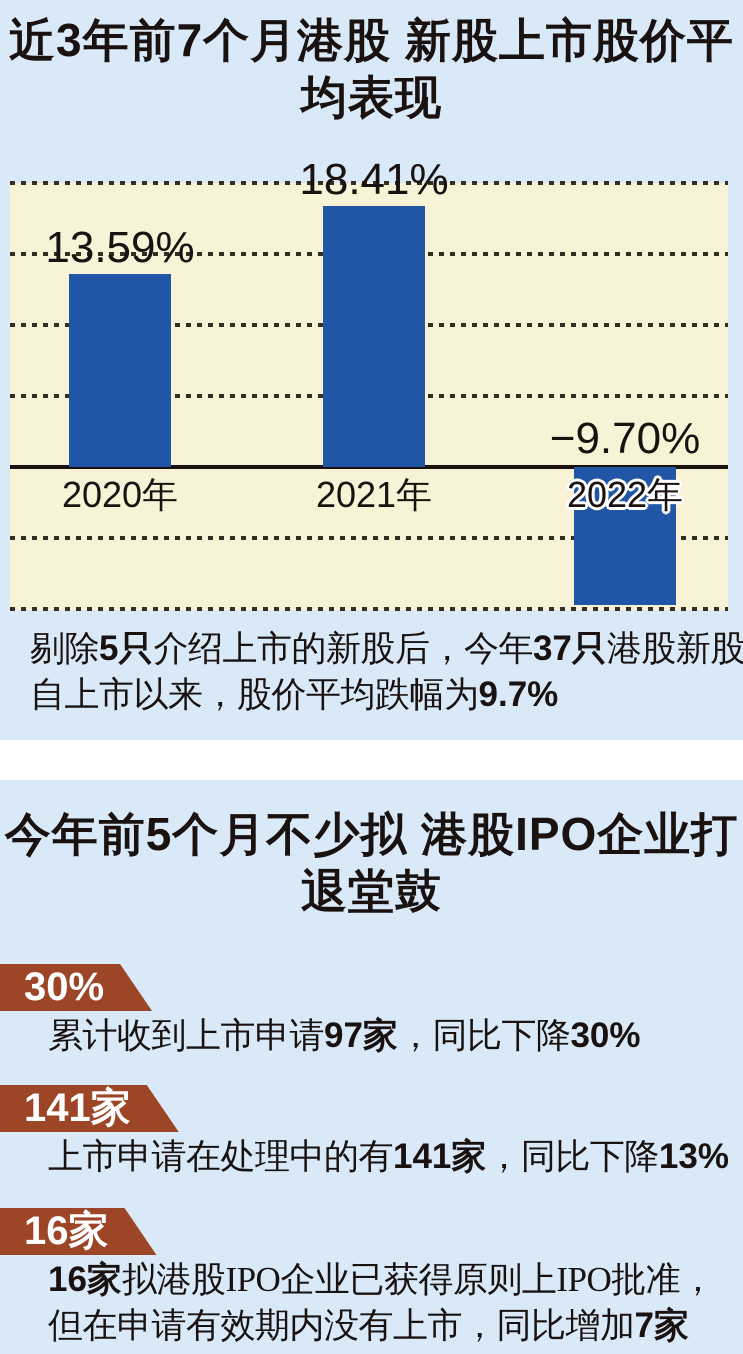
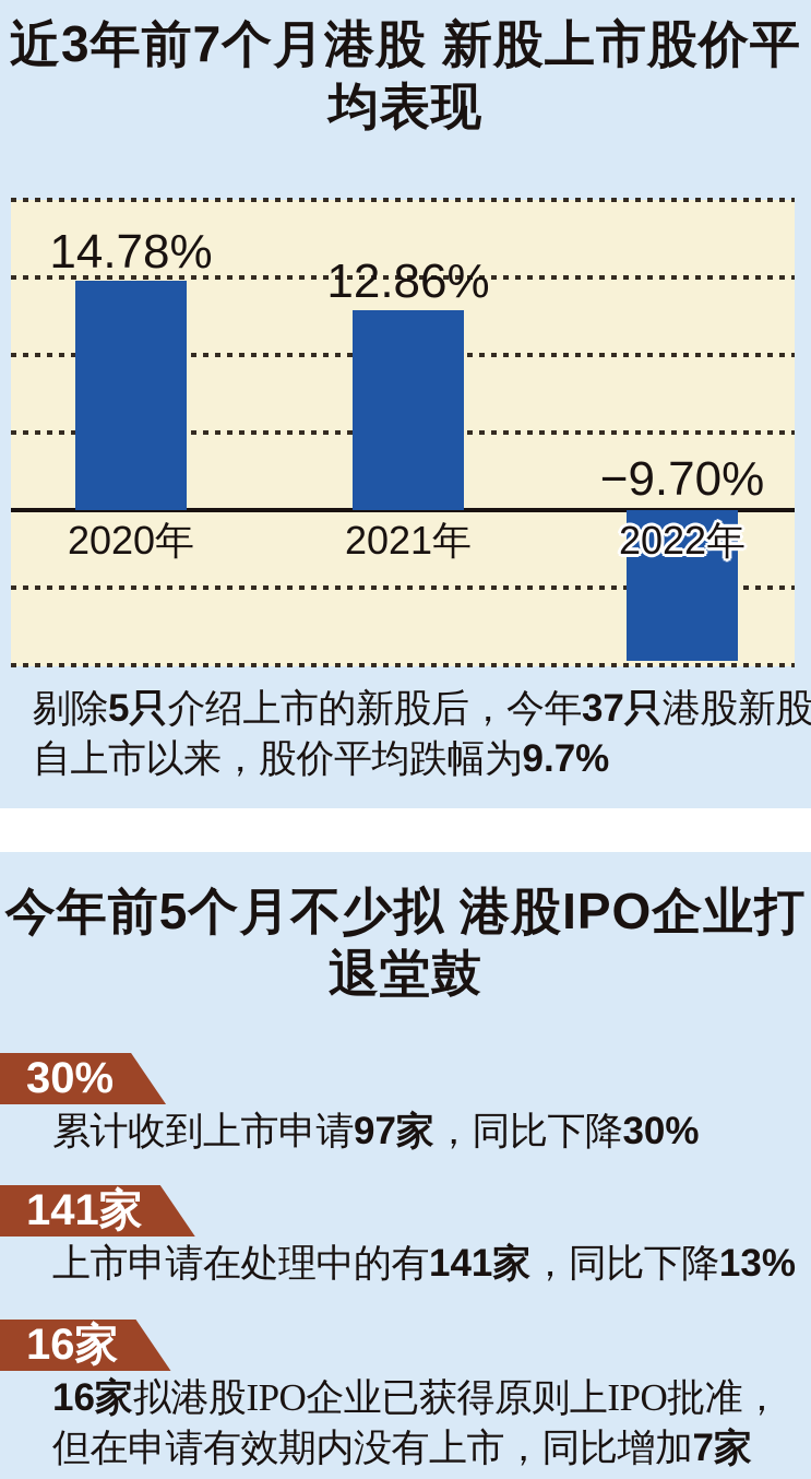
2020年: 13.59% -> 14.78%
2021年: 18.41% -> 12.86%
